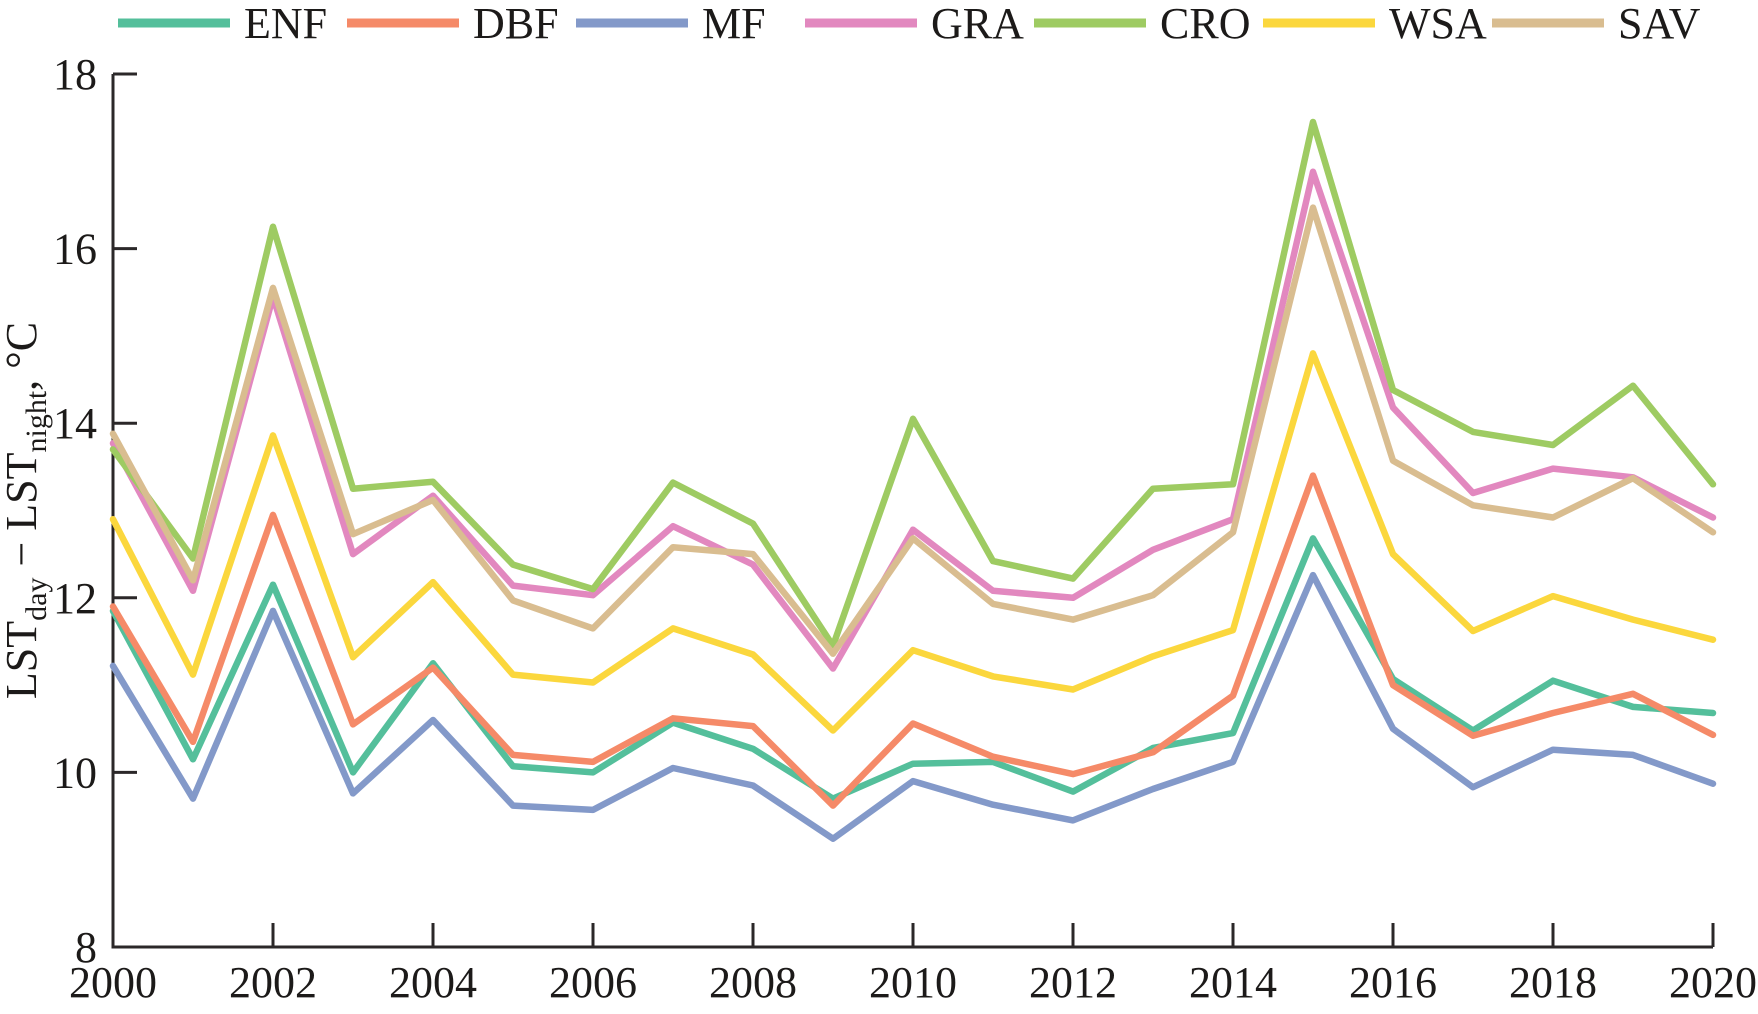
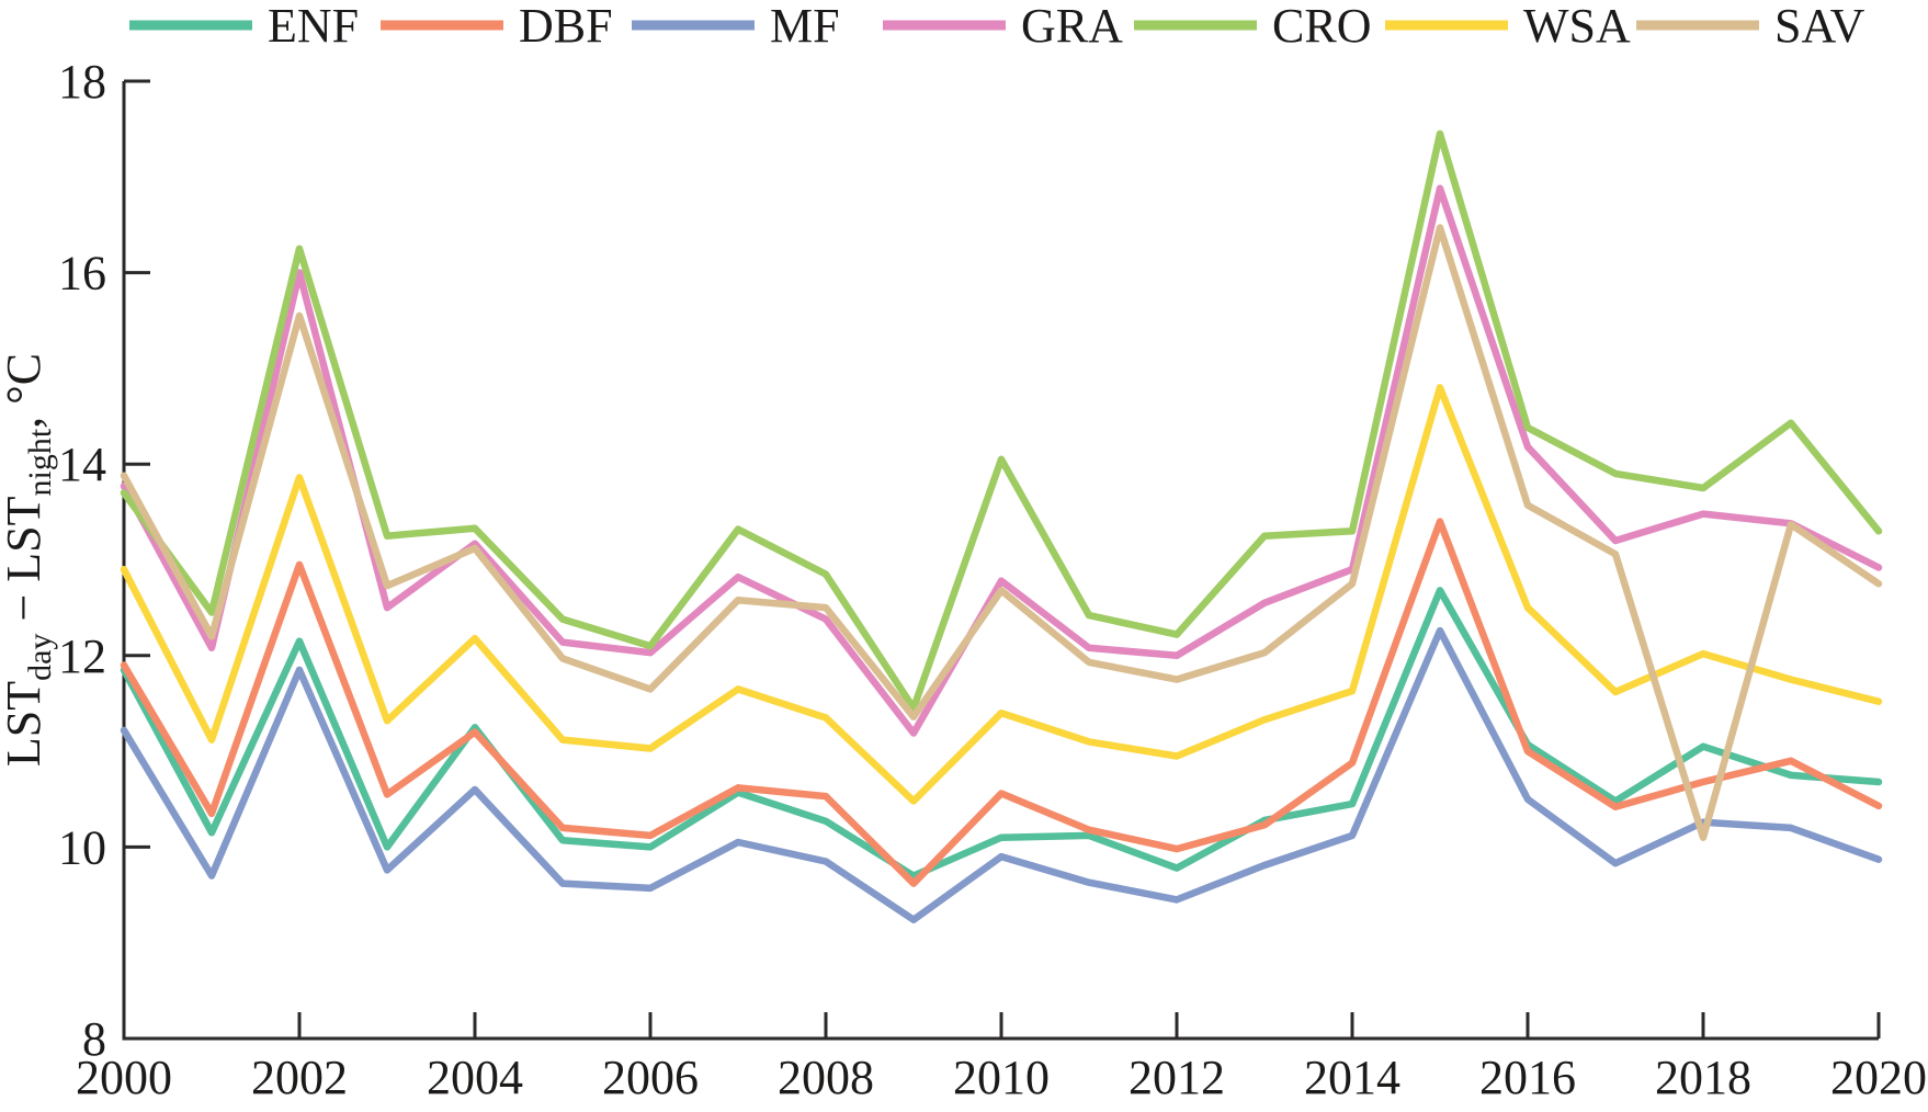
GRA/2002: 15.4 -> 16.0
SAV/2018: 12.9 -> 10.1
